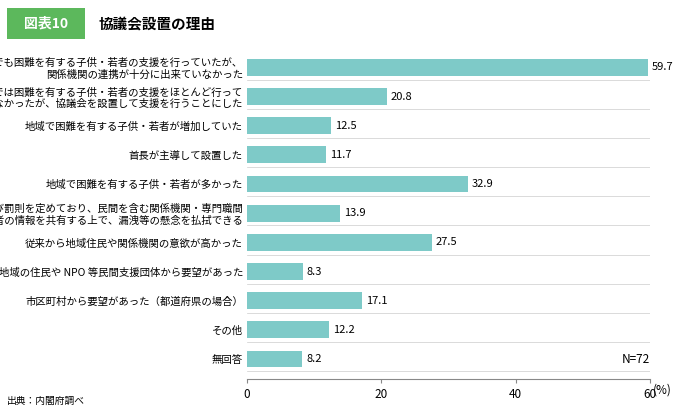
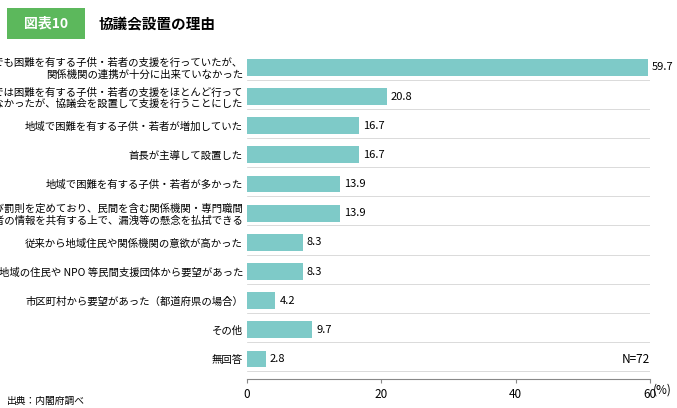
地域で困難を有する子供・若者が増加していた: 12.5 -> 16.7
首長が主導して設置した: 11.7 -> 16.7
地域で困難を有する子供・若者が多かった: 32.9 -> 13.9
従来から地域住民や関係機関の意欲が高かった: 27.5 -> 8.3
市区町村から要望があった（都道府県の場合）: 17.1 -> 4.2
その他: 12.2 -> 9.7
無回答: 8.2 -> 2.8
